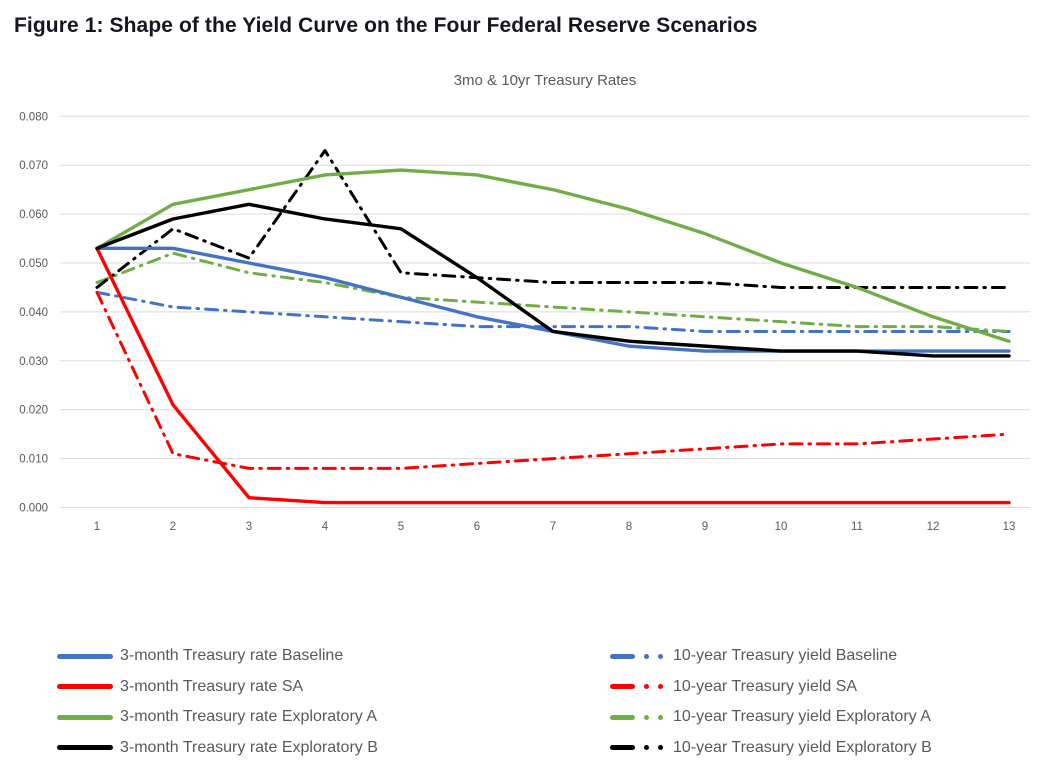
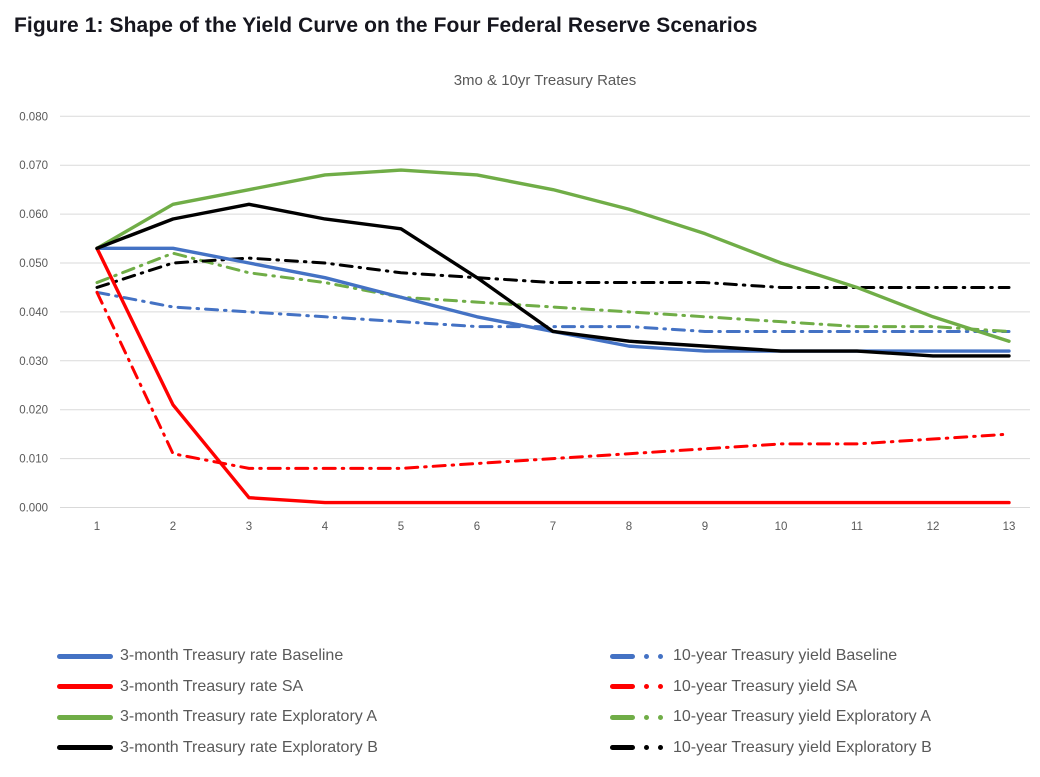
10-year Treasury yield Exploratory B/2: 0.057 -> 0.050
10-year Treasury yield Exploratory B/4: 0.073 -> 0.050
